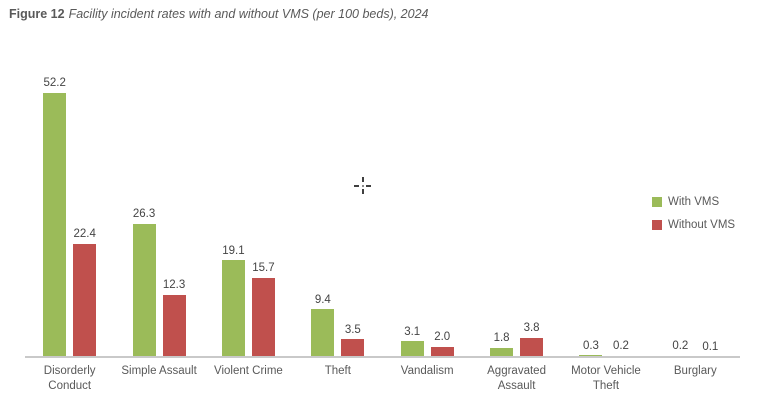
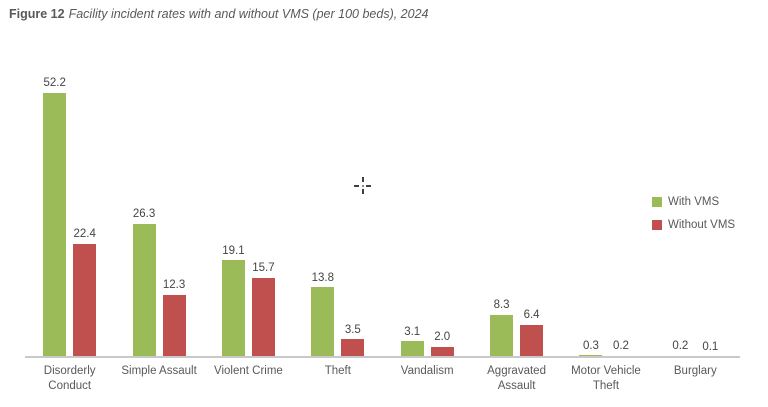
With VMS/Theft: 9.4 -> 13.8
With VMS/Aggravated Assault: 1.8 -> 8.3
Without VMS/Aggravated Assault: 3.8 -> 6.4
